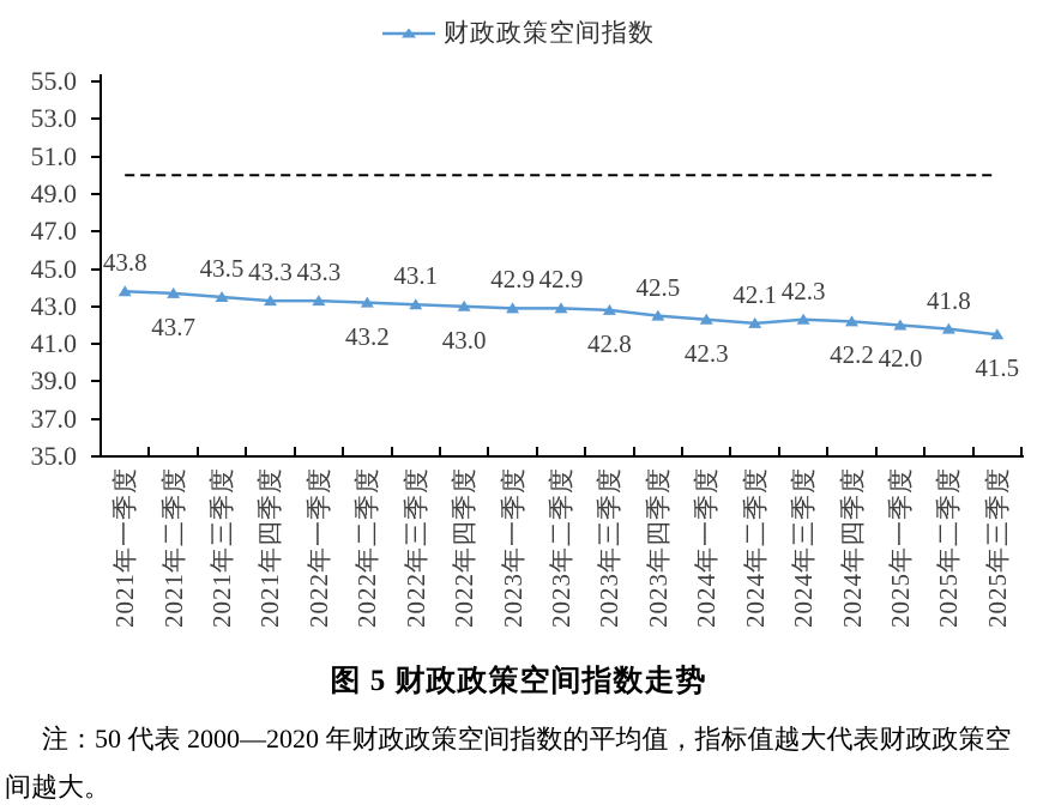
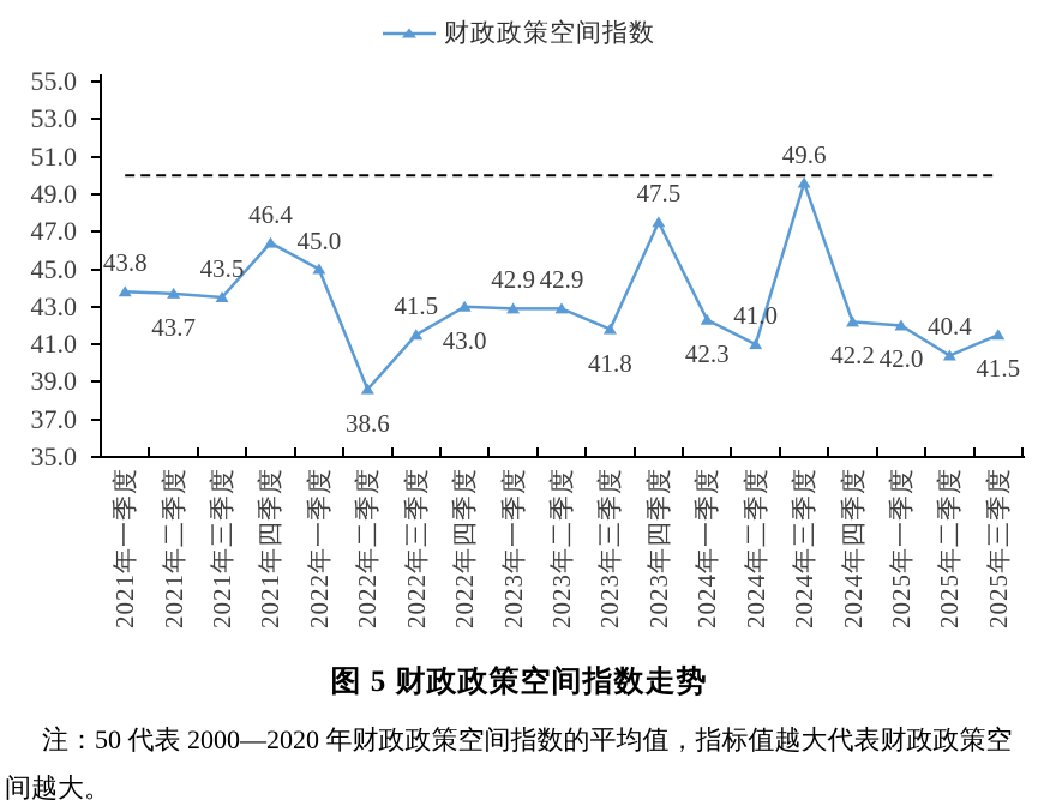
2021年四季度: 43.3 -> 46.4
2022年一季度: 43.3 -> 45.0
2022年二季度: 43.2 -> 38.6
2022年三季度: 43.1 -> 41.5
2023年三季度: 42.8 -> 41.8
2023年四季度: 42.5 -> 47.5
2024年二季度: 42.1 -> 41.0
2024年三季度: 42.3 -> 49.6
2025年二季度: 41.8 -> 40.4
